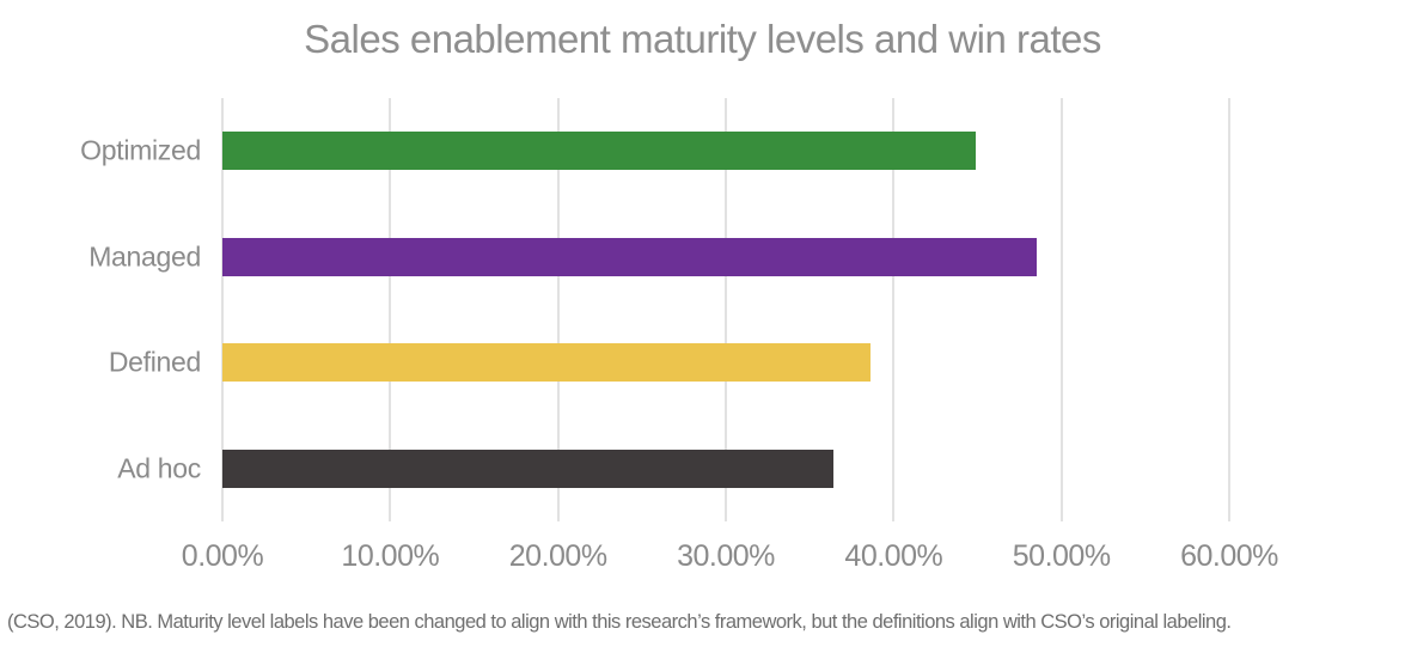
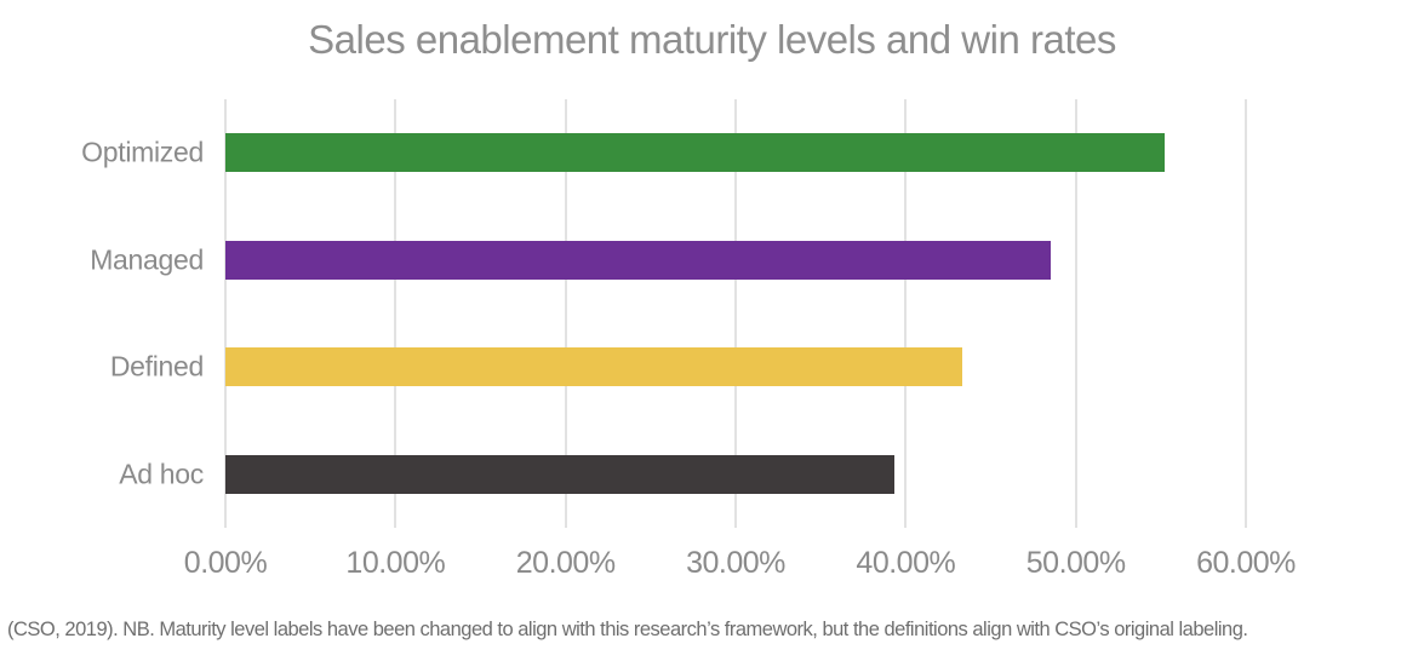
Optimized: 44.9% -> 55.2%
Defined: 38.6% -> 43.3%
Ad hoc: 36.4% -> 39.3%
